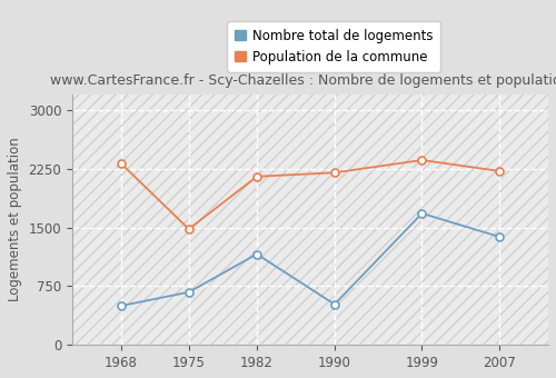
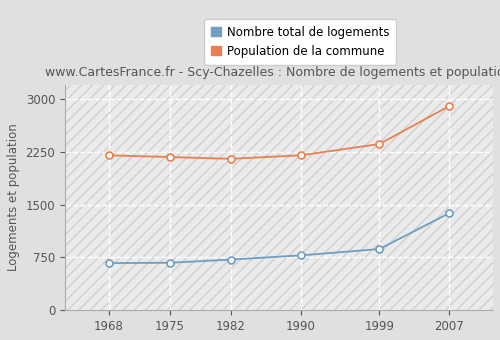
Nombre total de logements/1968: 500 -> 670
Population de la commune/1968: 2320 -> 2200
Population de la commune/1975: 1480 -> 2180
Nombre total de logements/1982: 1160 -> 720
Nombre total de logements/1990: 520 -> 780
Nombre total de logements/1999: 1680 -> 870
Population de la commune/2007: 2220 -> 2900
